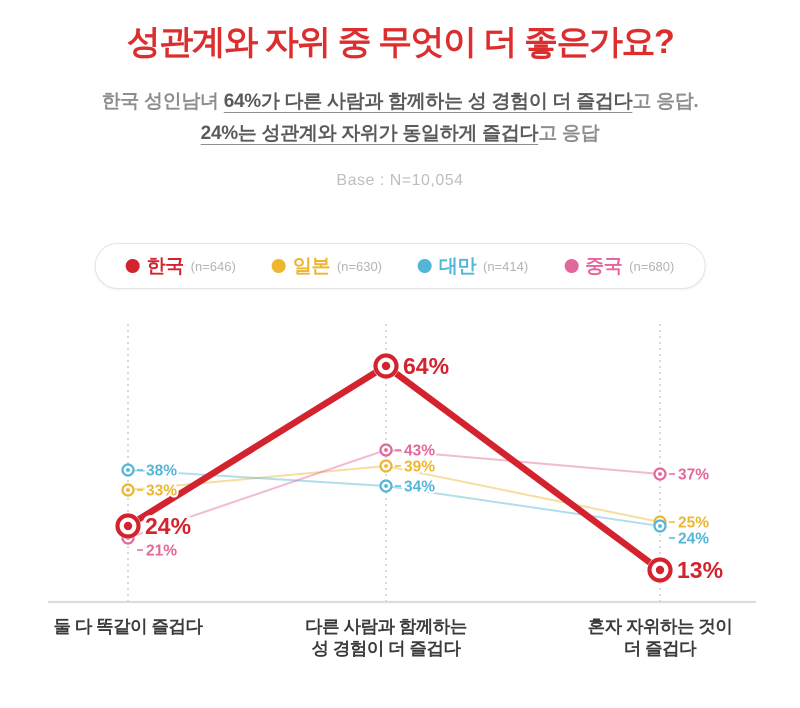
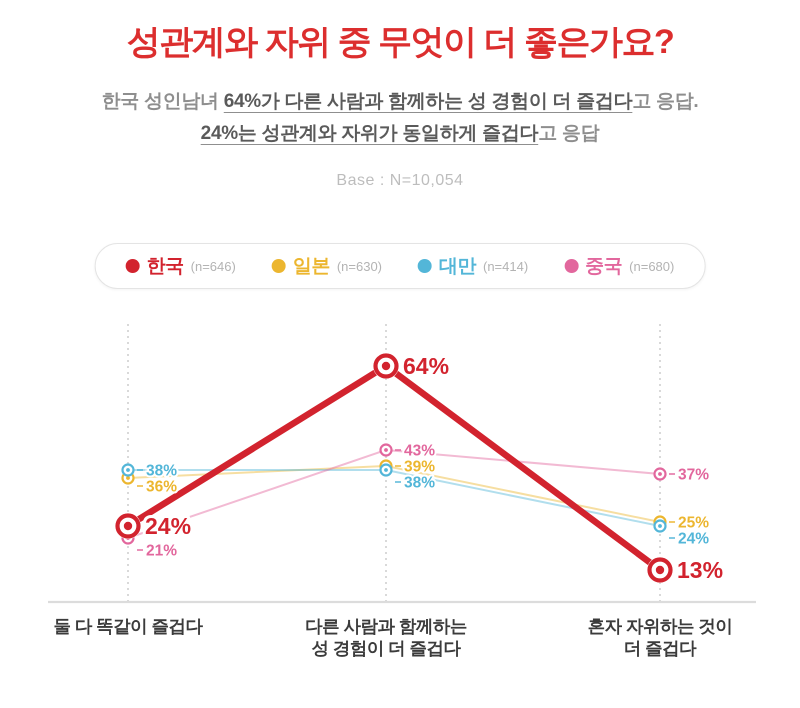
일본/둘 다 똑같이 즐겁다: 33% -> 36%
대만/다른 사람과 함께하는 성 경험이 더 즐겁다: 34% -> 38%
